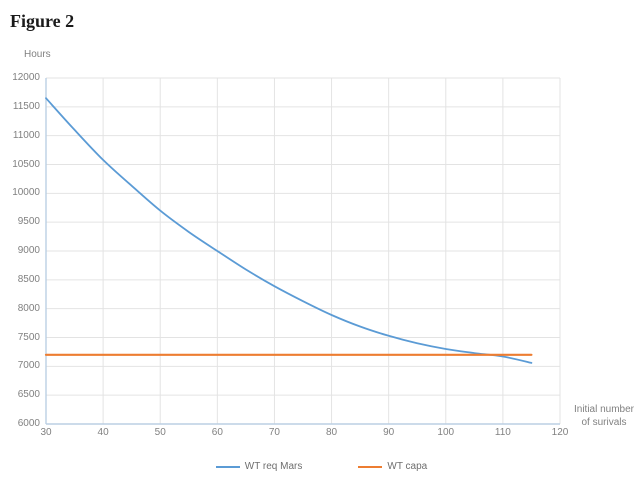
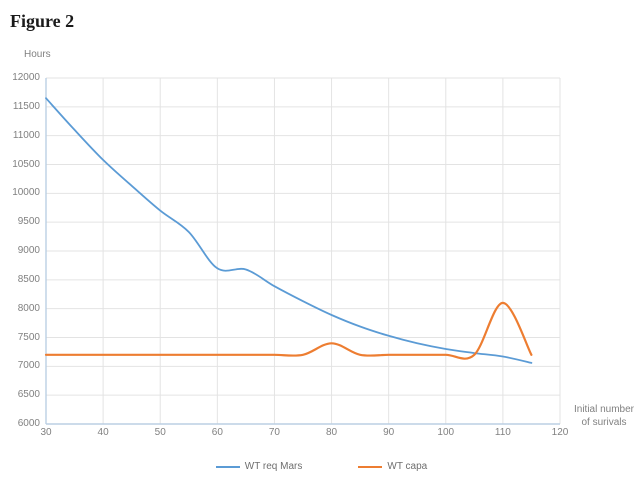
WT req Mars/60: 9000 -> 8700
WT capa/80: 7200 -> 7400
WT capa/110: 7200 -> 8100
